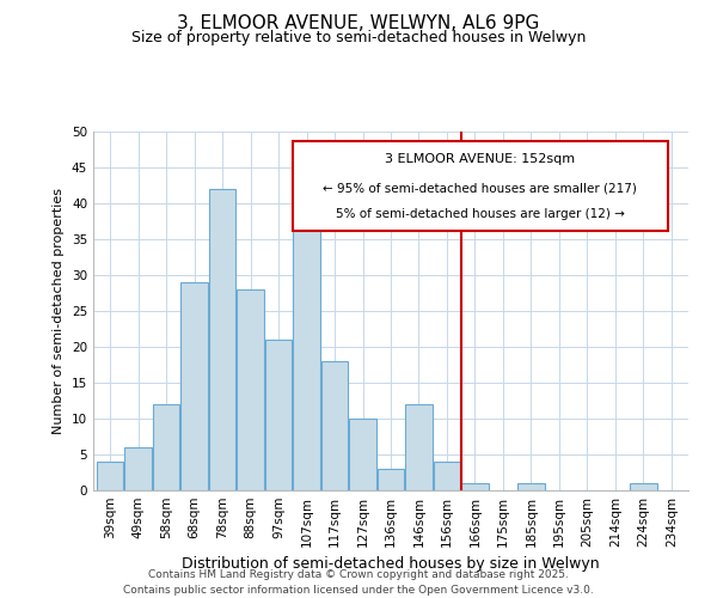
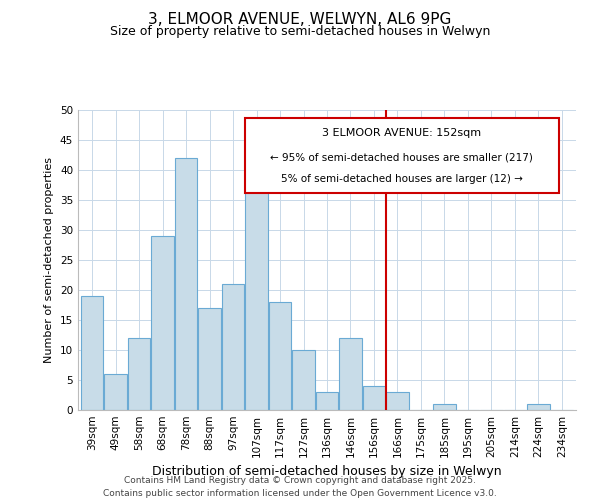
39sqm: 4 -> 19
88sqm: 28 -> 17
166sqm: 1 -> 3
